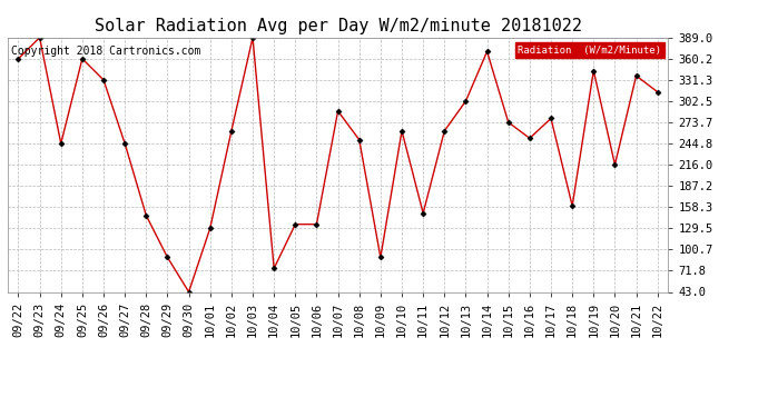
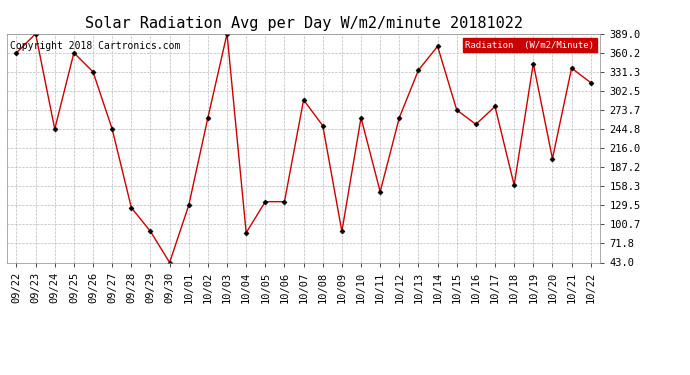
09/28: 147 -> 126
10/04: 75 -> 88
10/13: 302 -> 334
10/20: 216 -> 200
